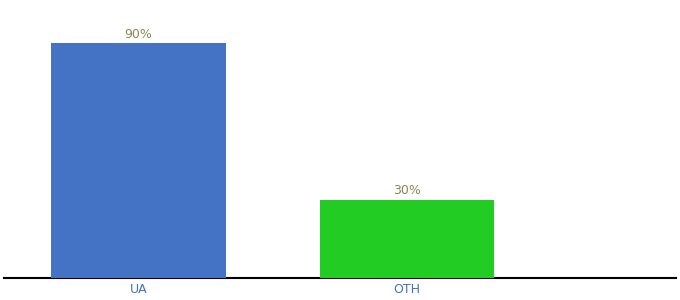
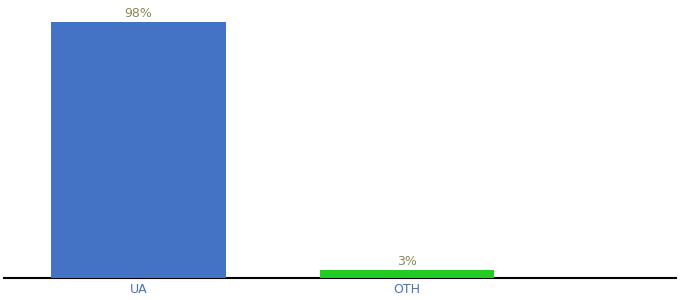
UA: 90% -> 98%
OTH: 30% -> 3%
